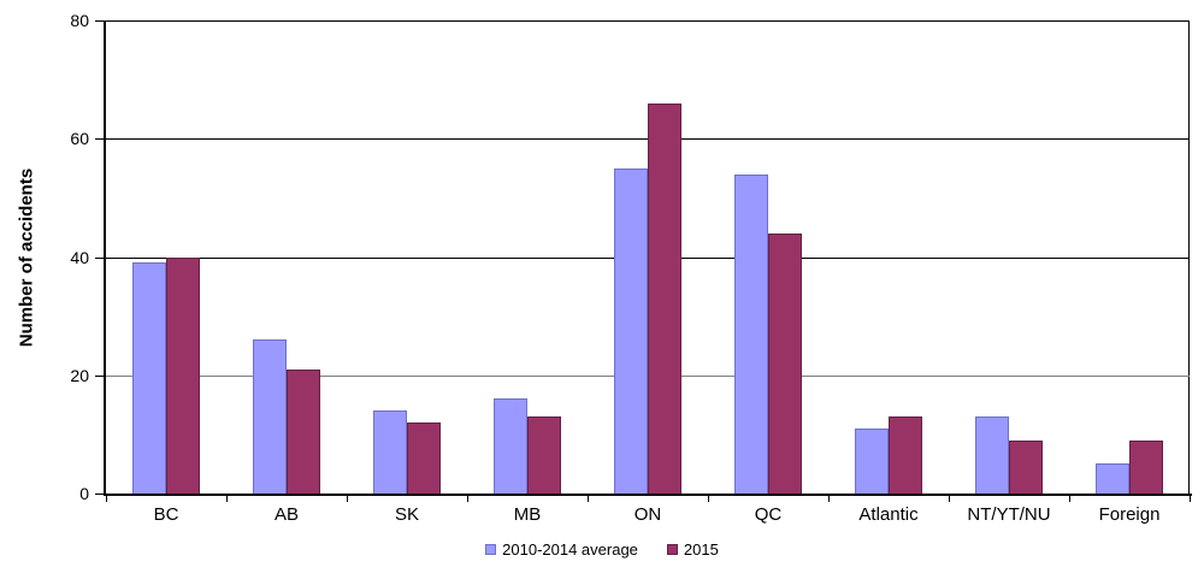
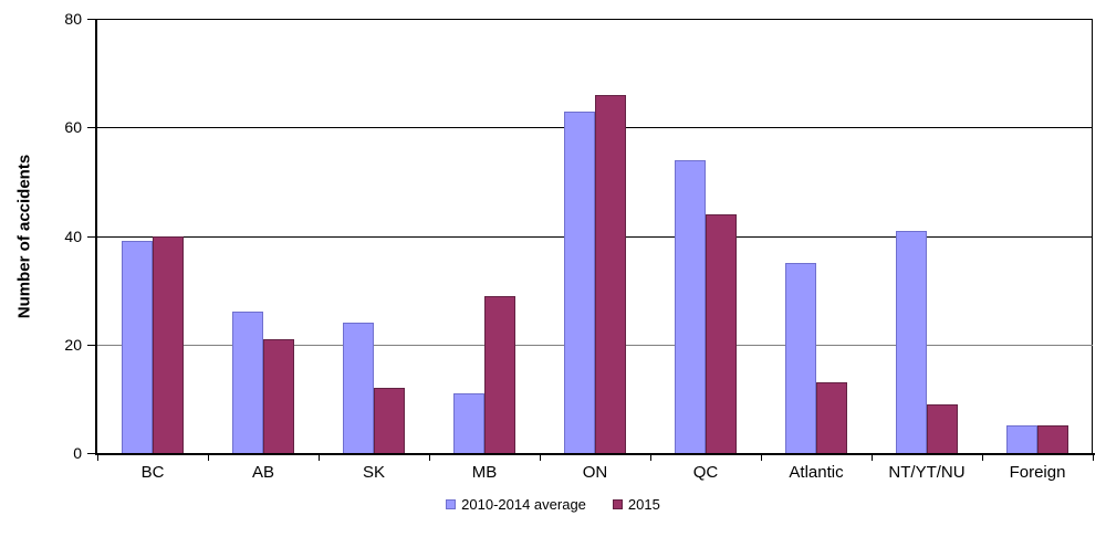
2010-2014 average/SK: 14 -> 24
2010-2014 average/MB: 16 -> 11
2015/MB: 13 -> 29
2010-2014 average/ON: 55 -> 63
2010-2014 average/Atlantic: 11 -> 35
2010-2014 average/NT/YT/NU: 13 -> 41
2015/Foreign: 9 -> 5
